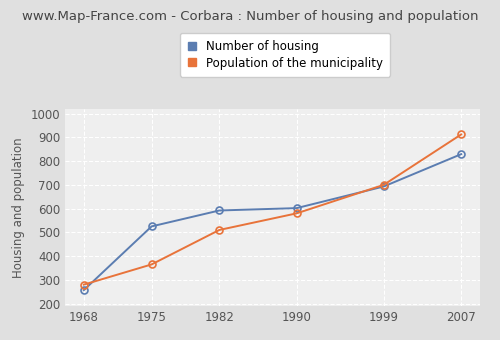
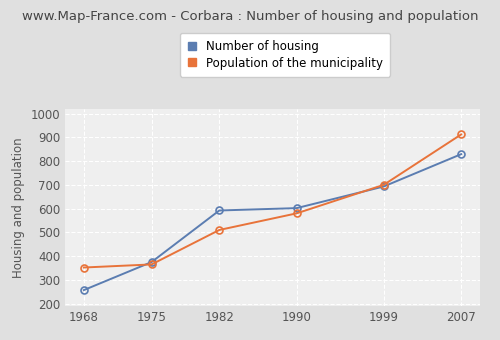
Population of the municipality/1968: 280 -> 352
Number of housing/1975: 525 -> 375
